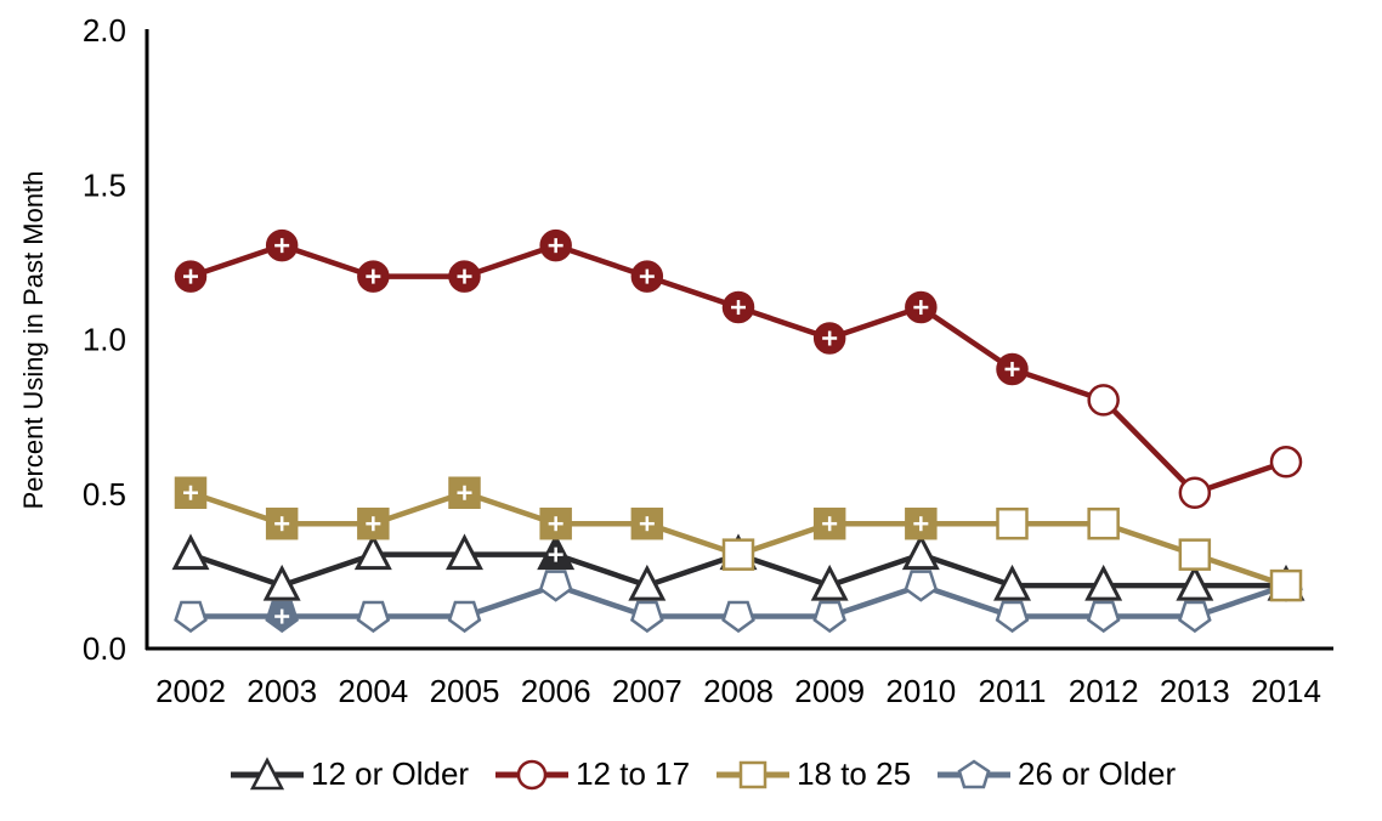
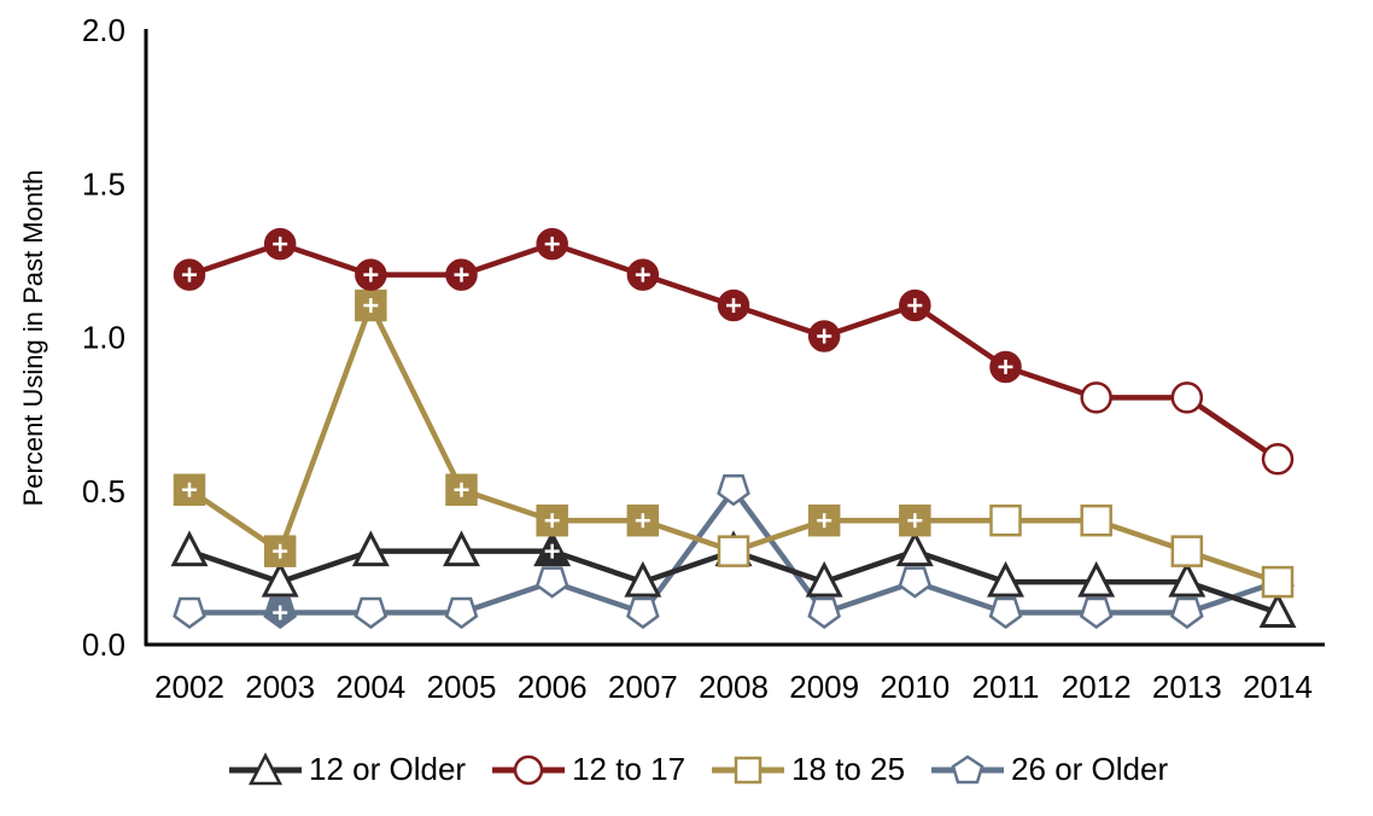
18 to 25/2003: 0.4 -> 0.3
18 to 25/2004: 0.4 -> 1.1
26 or Older/2008: 0.1 -> 0.5
12 to 17/2013: 0.5 -> 0.8
12 or Older/2014: 0.2 -> 0.1
